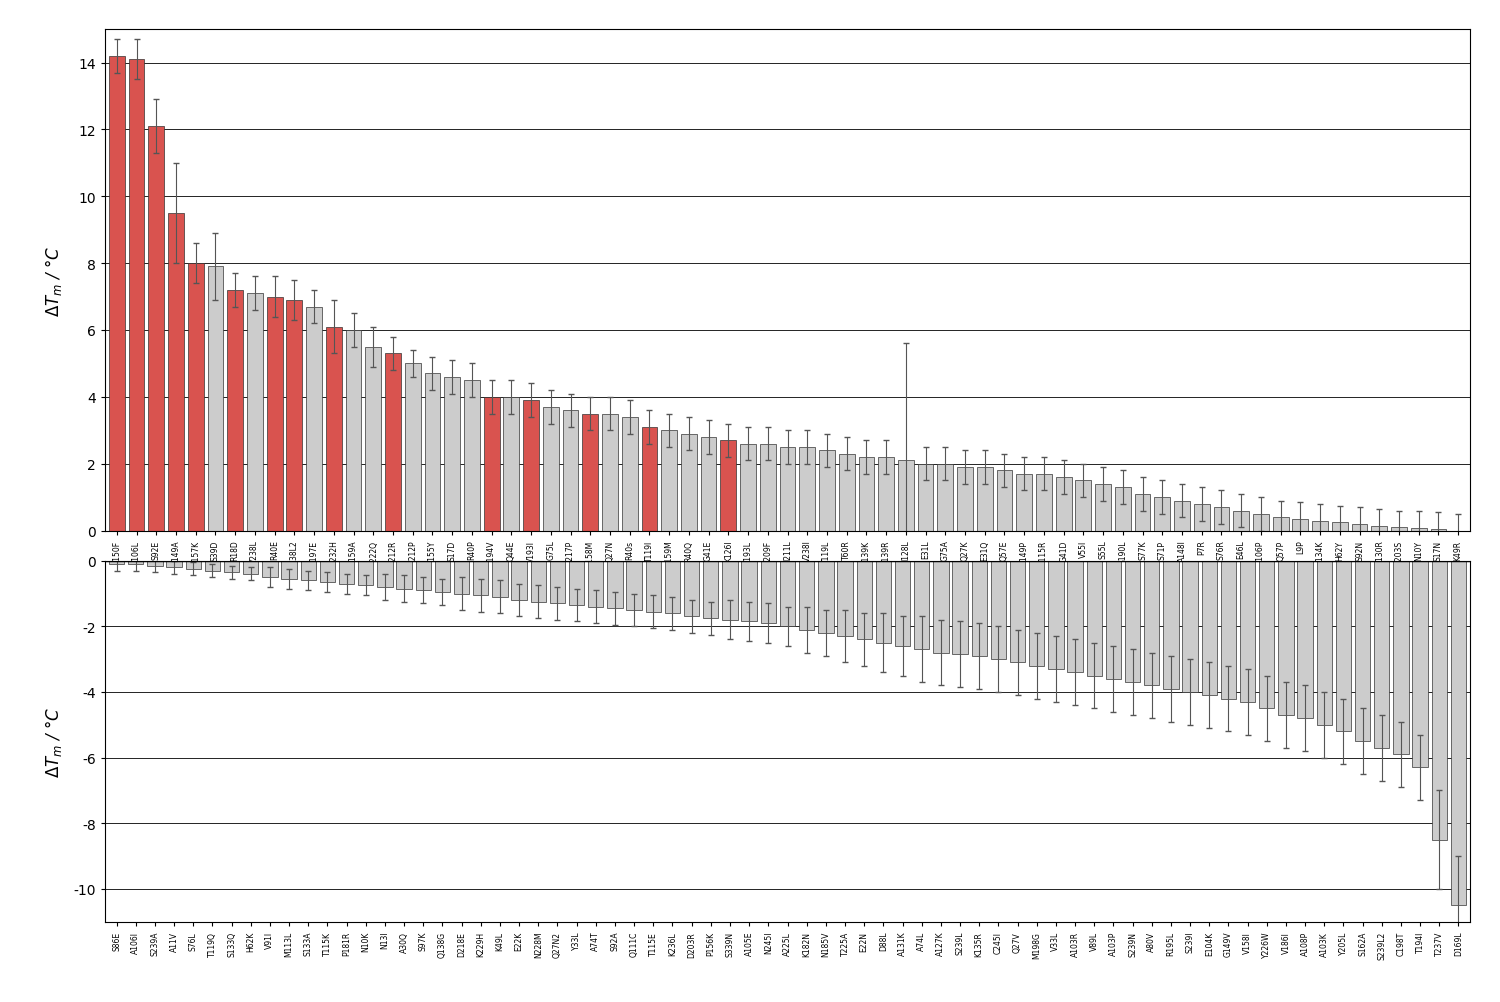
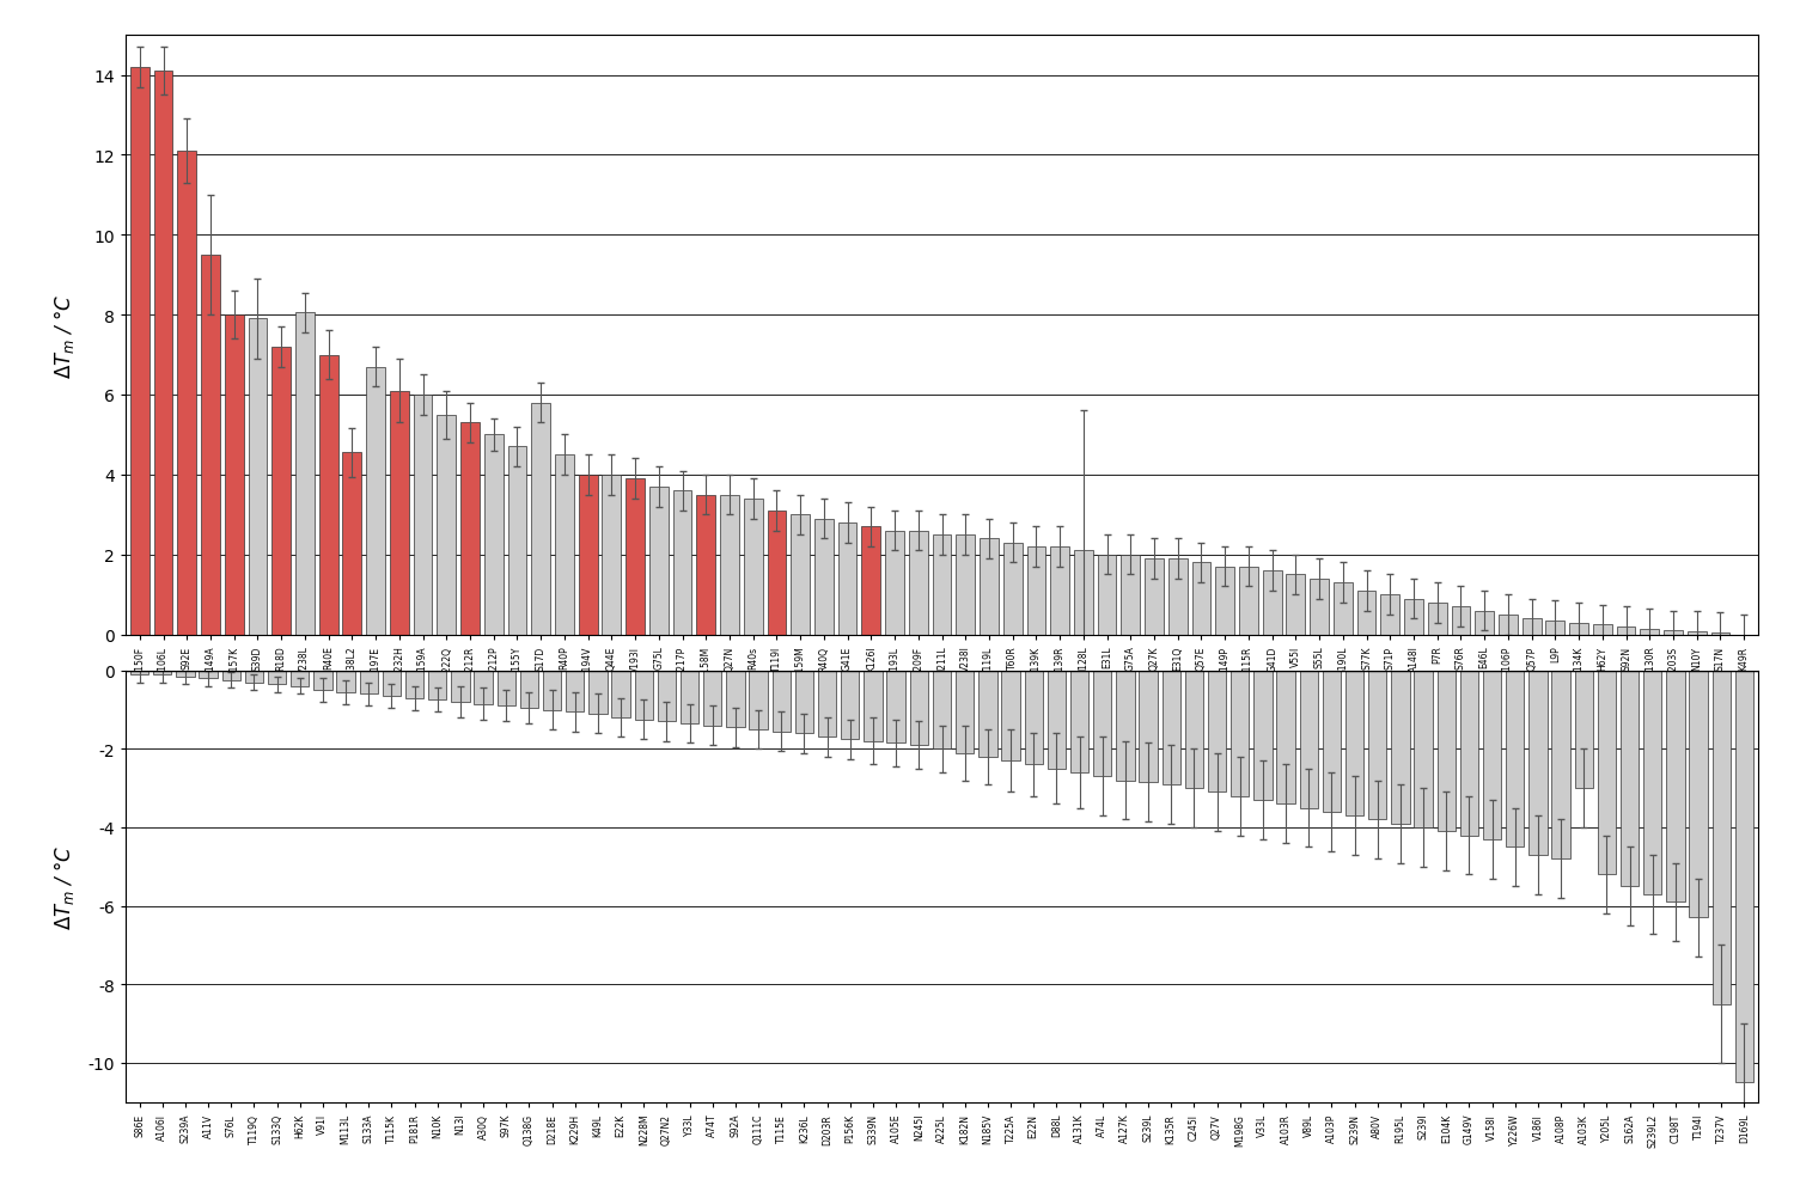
V238L: 7.10 -> 8.05
V238L2: 6.90 -> 4.55
S17D: 4.60 -> 5.80
A103K: -5.00 -> -3.00
